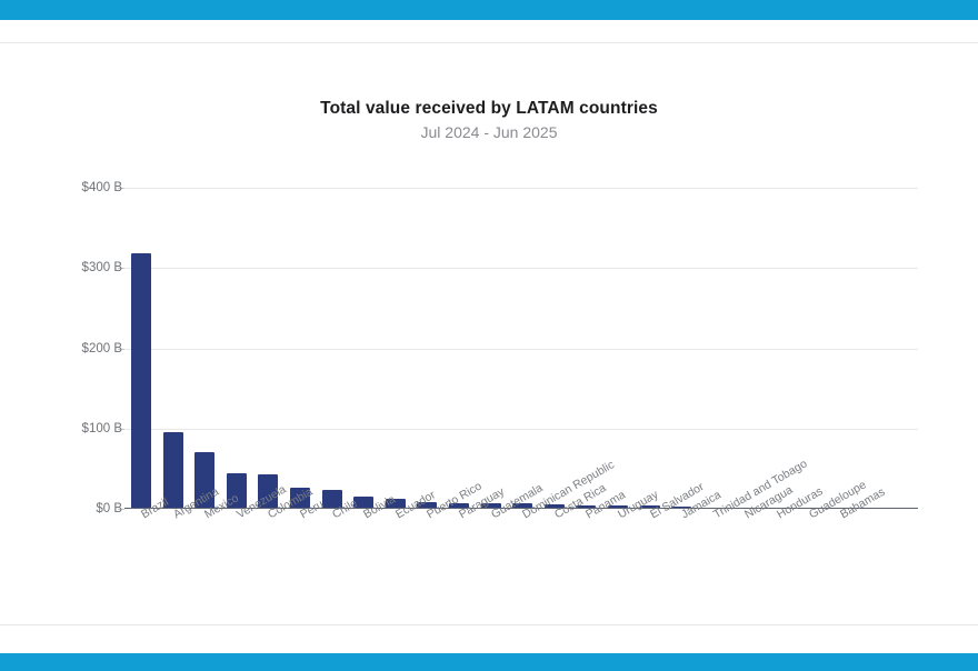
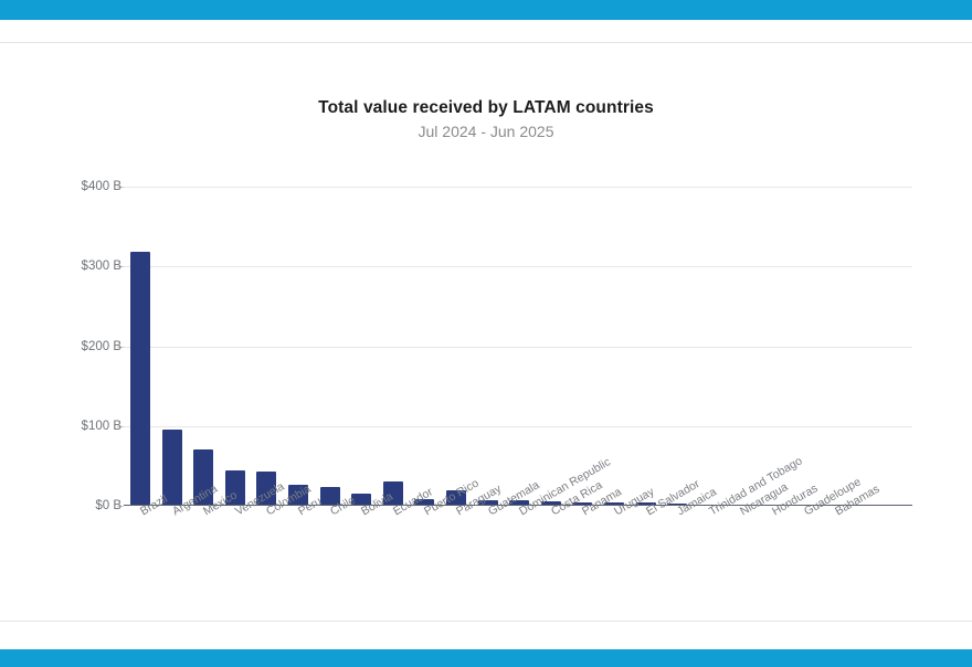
Ecuador: $10B -> $30B
Paraguay: $10B -> $20B
